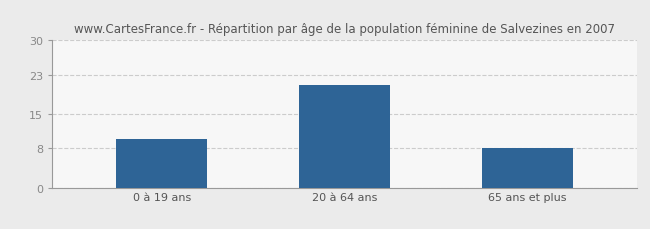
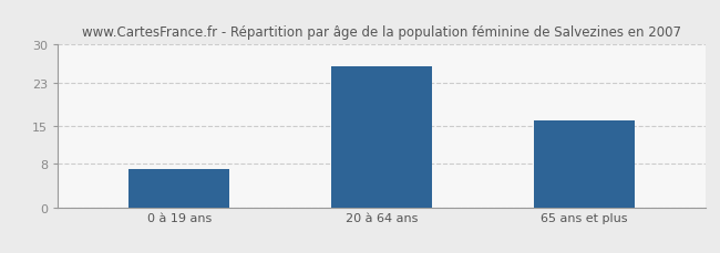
0 à 19 ans: 10 -> 7
20 à 64 ans: 21 -> 26
65 ans et plus: 8 -> 16
